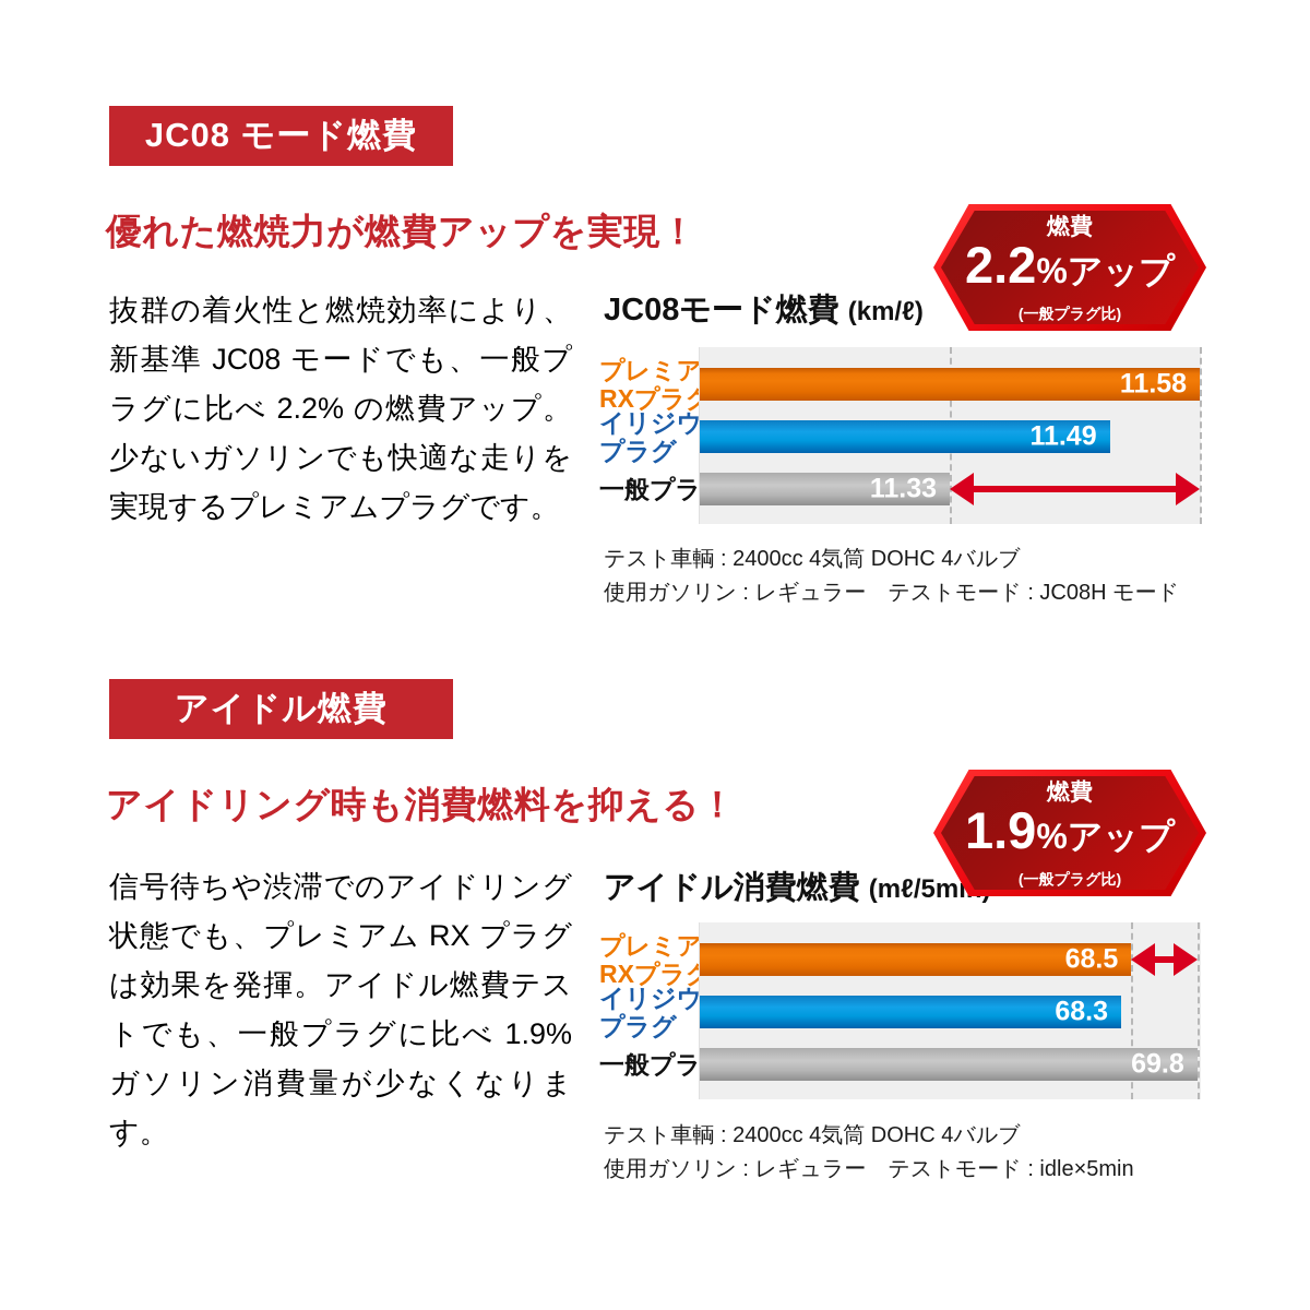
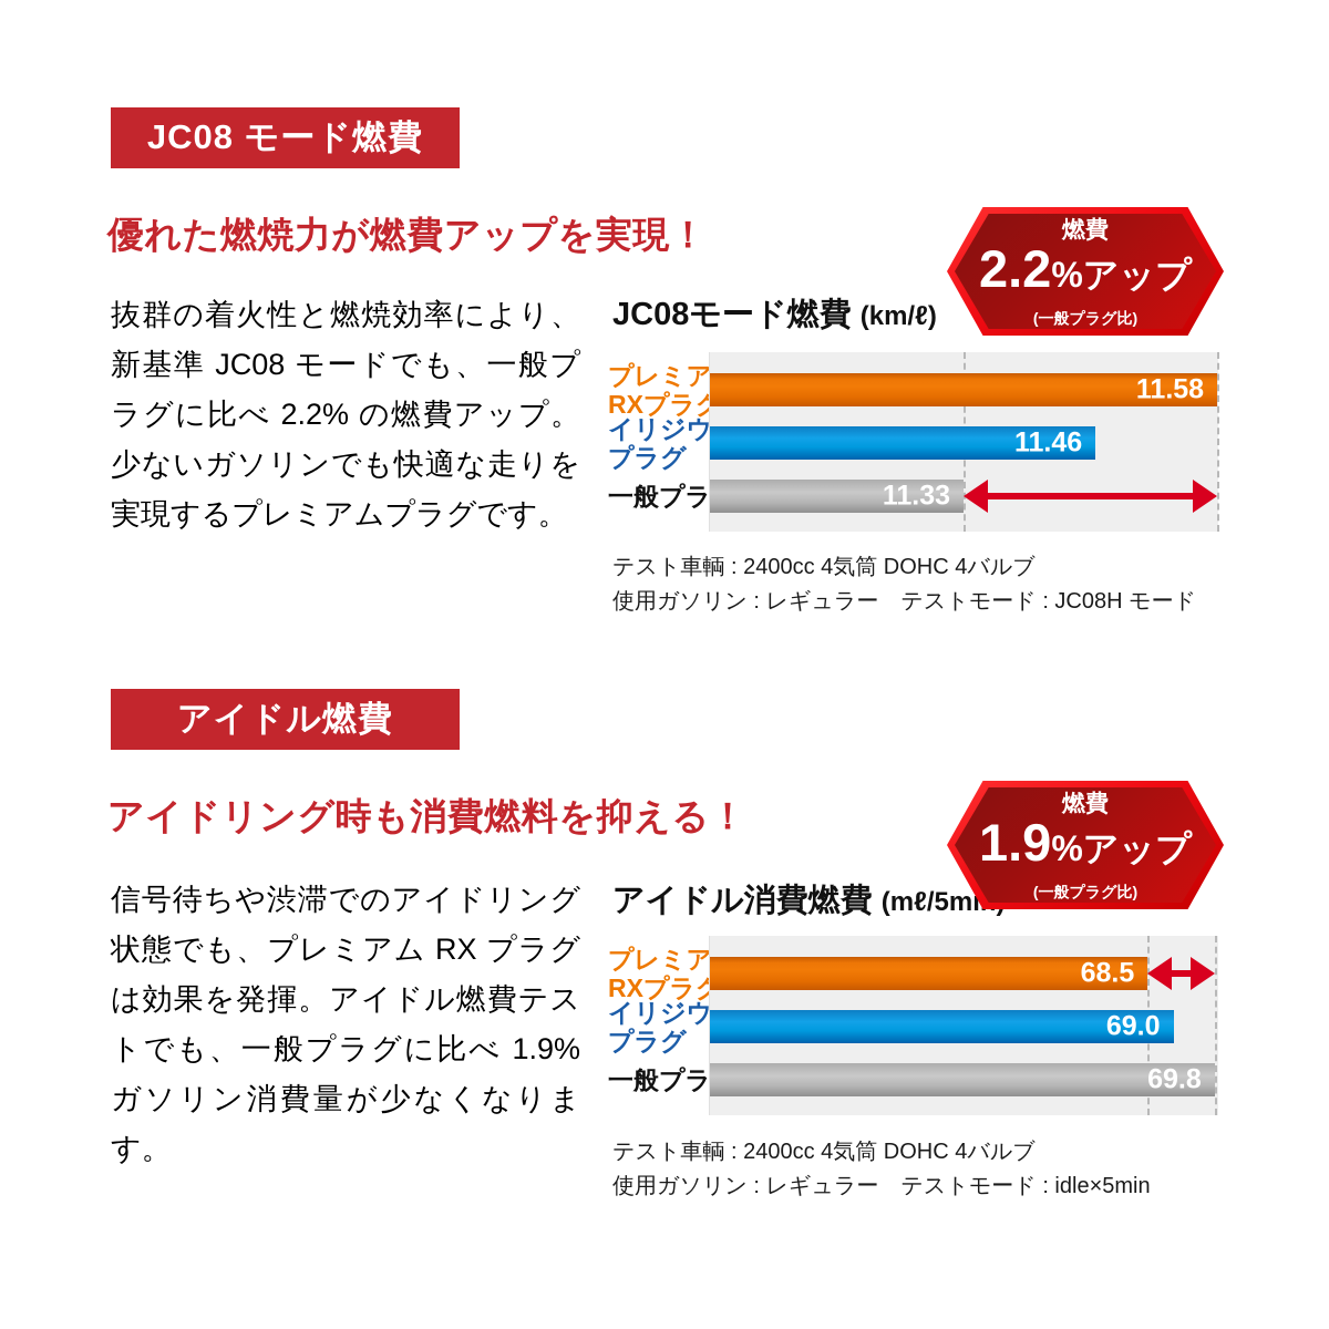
JC08モード燃費 (km/ℓ)/イリジウムプラグ: 11.49 -> 11.46
アイドル消費燃費 (mℓ/5min)/イリジウムプラグ: 68.3 -> 69.0
